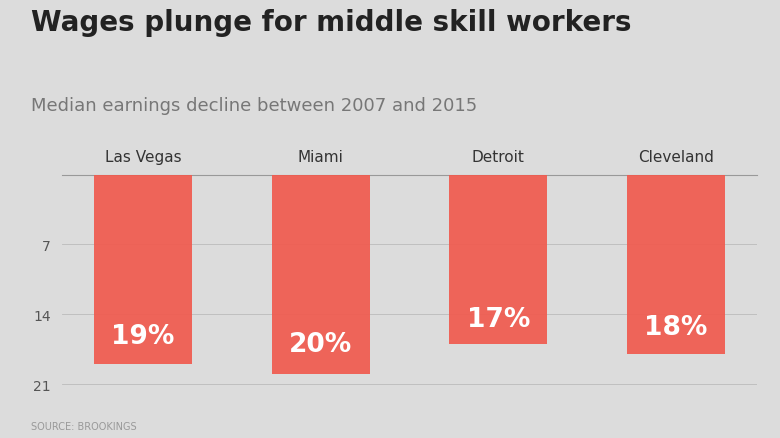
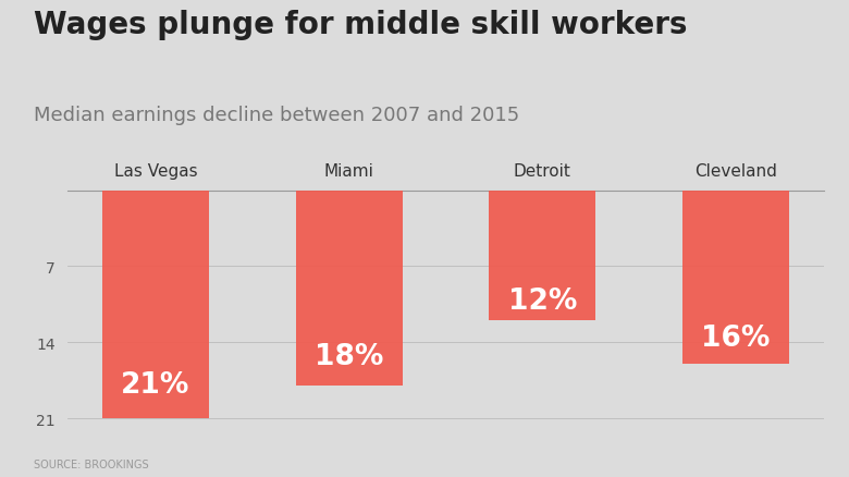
Las Vegas: 19% -> 21%
Miami: 20% -> 18%
Detroit: 17% -> 12%
Cleveland: 18% -> 16%
